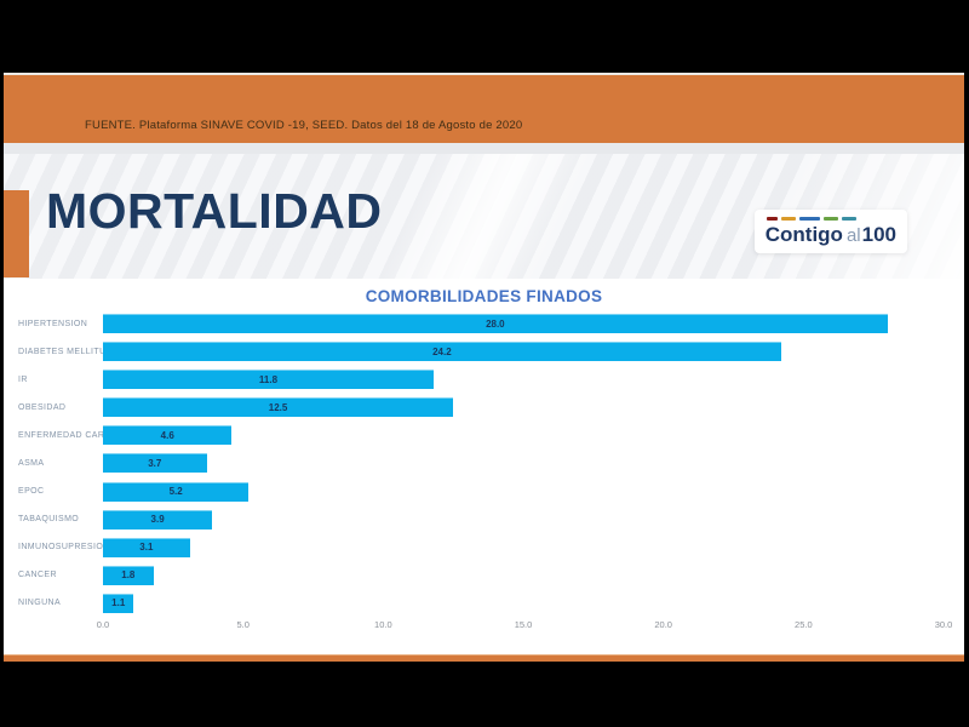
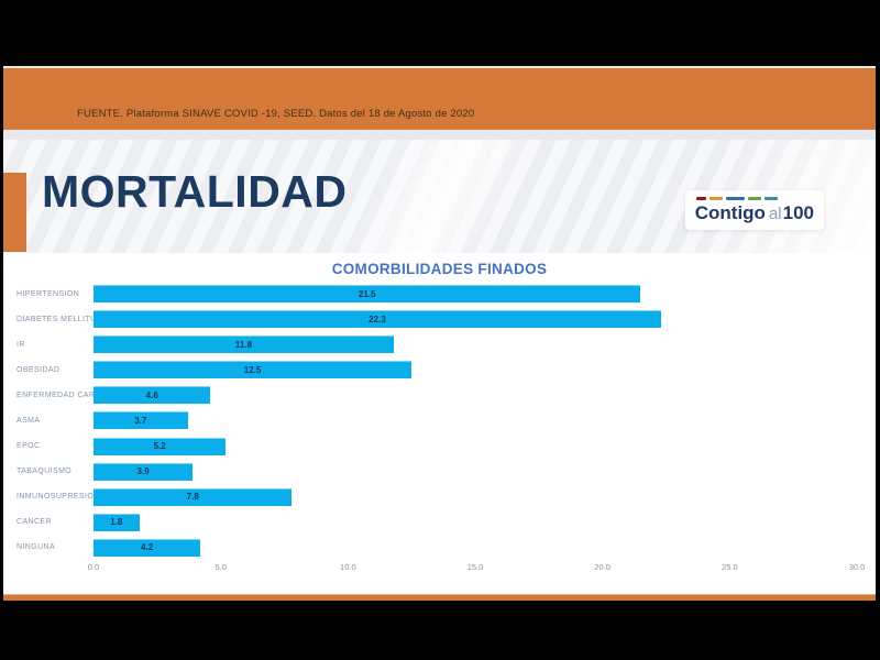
HIPERTENSION: 28.0 -> 21.5
DIABETES MELLITUS: 24.2 -> 22.3
INMUNOSUPRESION: 3.1 -> 7.8
NINGUNA: 1.1 -> 4.2
